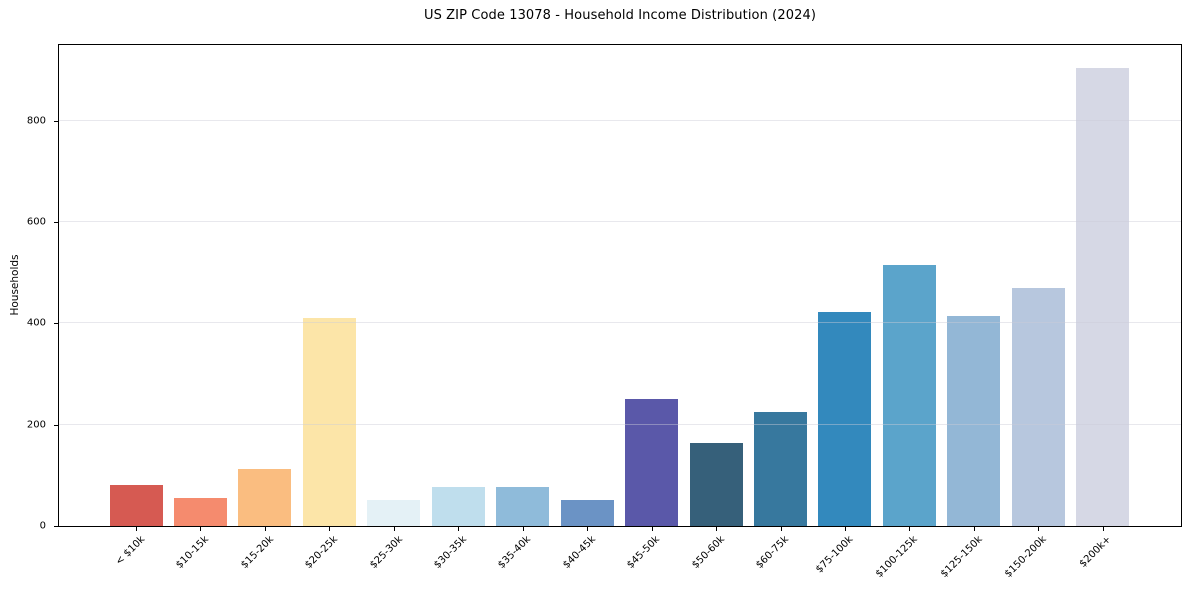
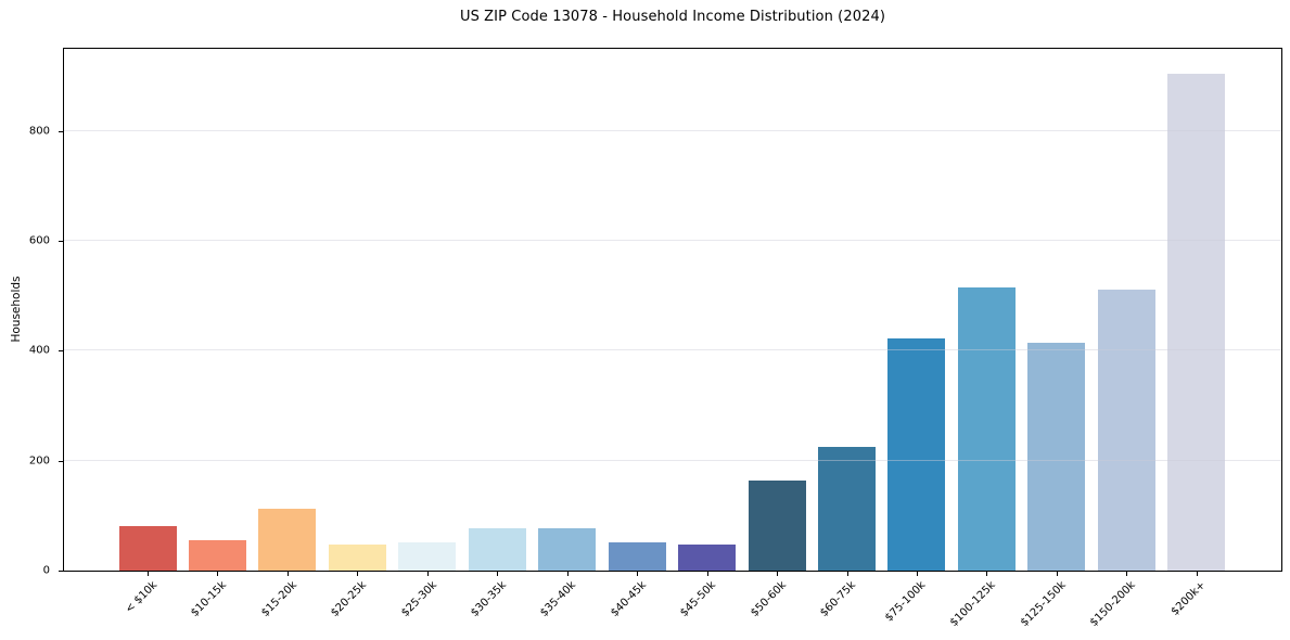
$20-25k: 410 -> 50
$45-50k: 250 -> 50
$150-200k: 470 -> 510
